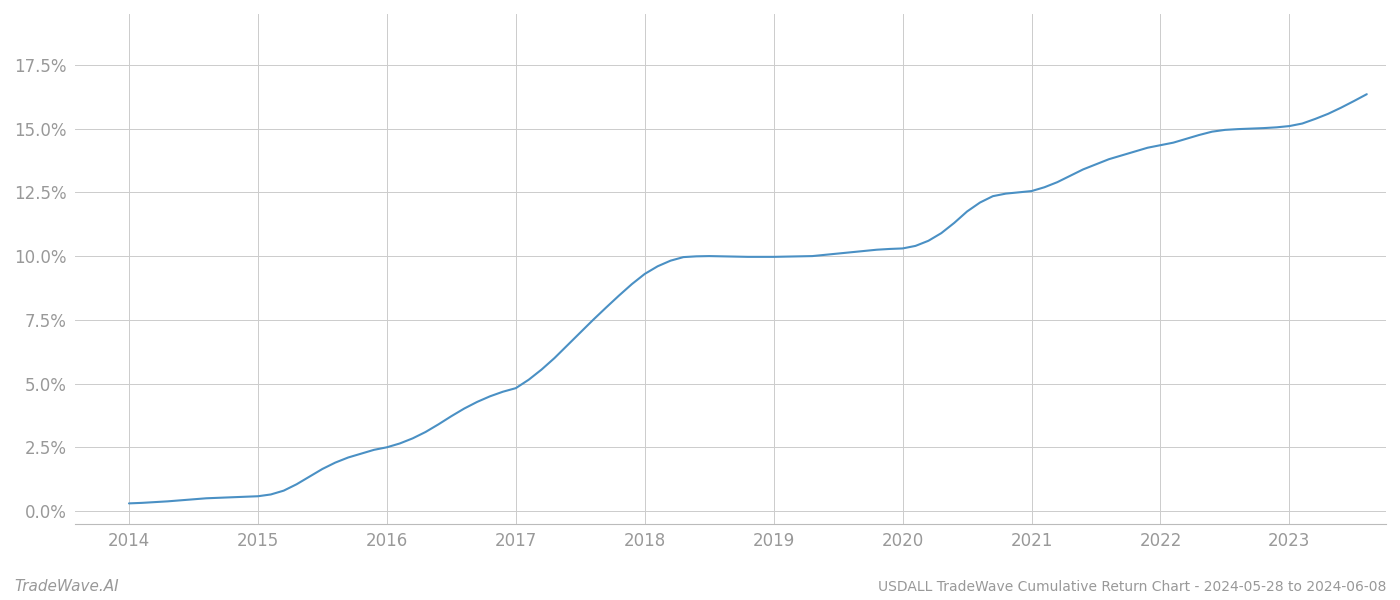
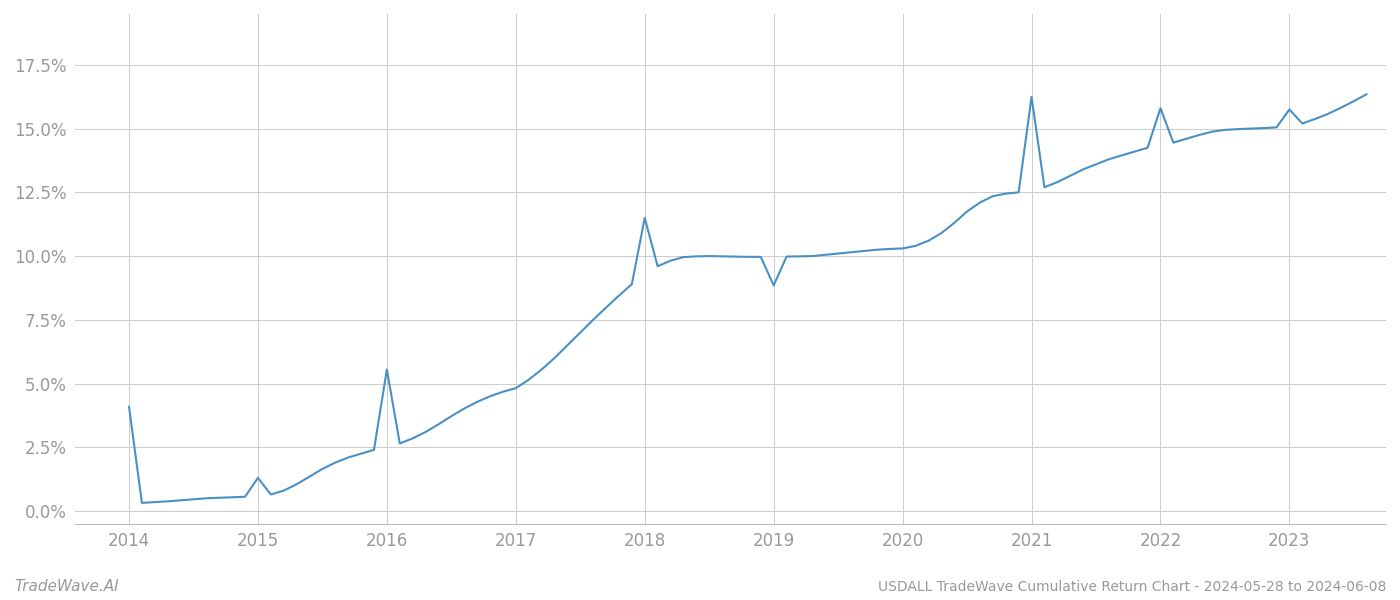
2014: 0.30% -> 4.10%
2015: 0.58% -> 1.30%
2016: 2.50% -> 5.55%
2018: 9.30% -> 11.50%
2019: 9.97% -> 8.85%
2021: 12.55% -> 16.25%
2022: 14.35% -> 15.80%
2023: 15.10% -> 15.75%
